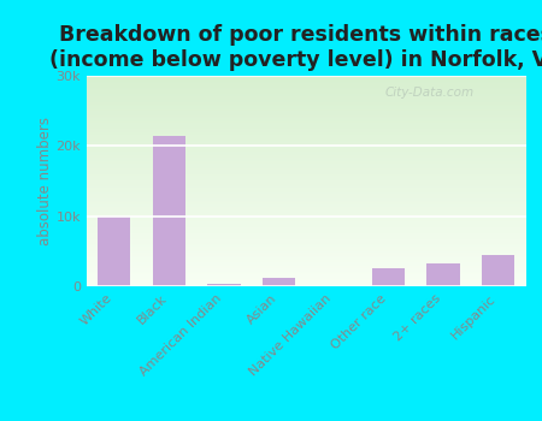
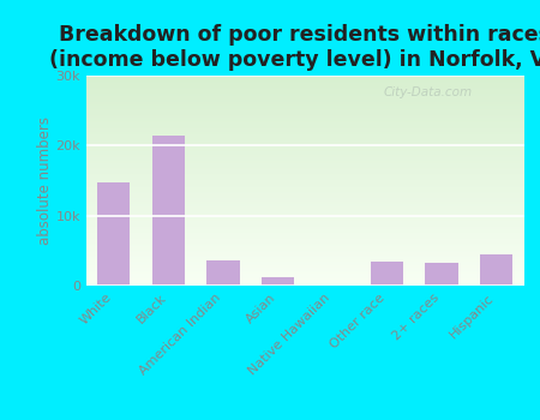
White: 10.0k -> 14.8k
American Indian: 0.3k -> 3.6k
Other race: 2.5k -> 3.4k
